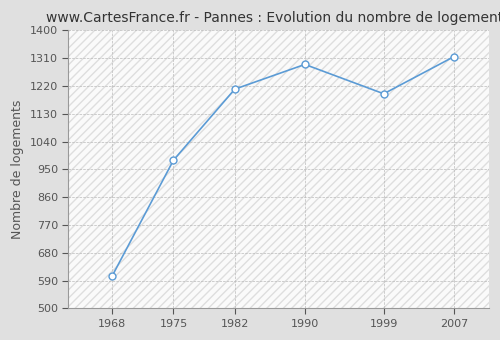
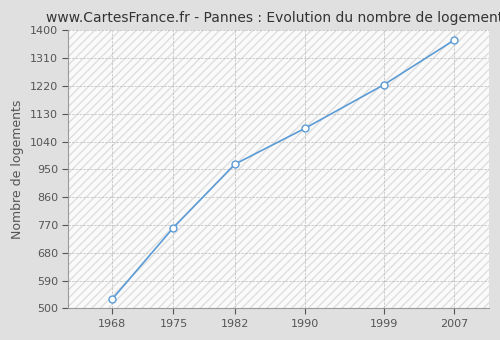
1968: 605 -> 530
1975: 980 -> 762
1982: 1210 -> 967
1990: 1290 -> 1083
1999: 1195 -> 1224
2007: 1315 -> 1368
